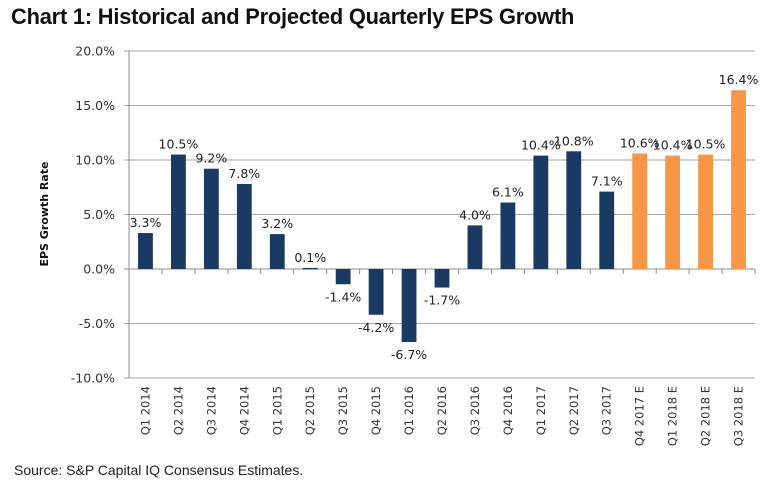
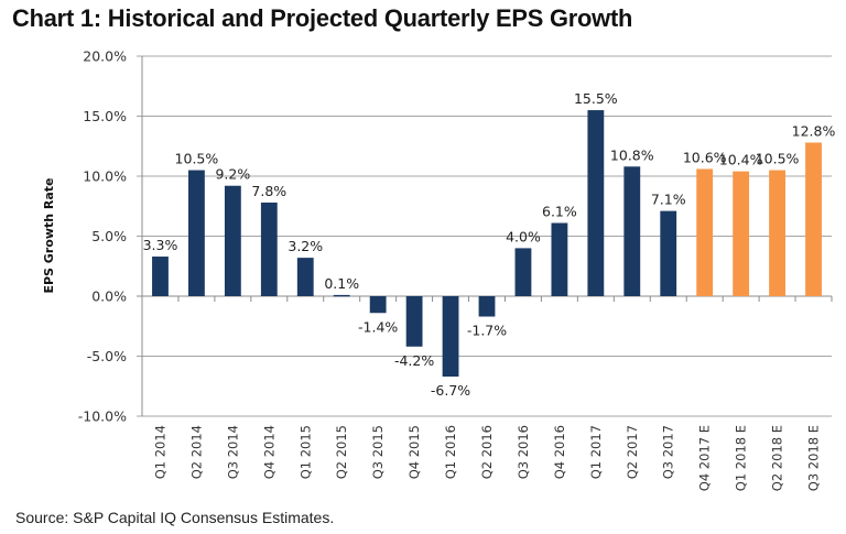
Q1 2017: 10.4% -> 15.5%
Q3 2018 E: 16.4% -> 12.8%
